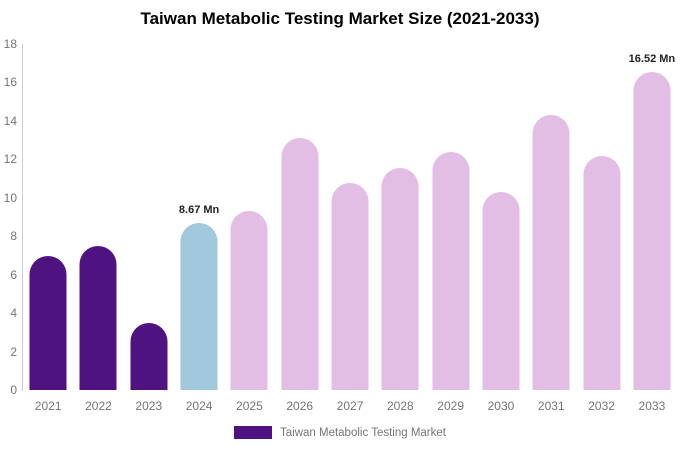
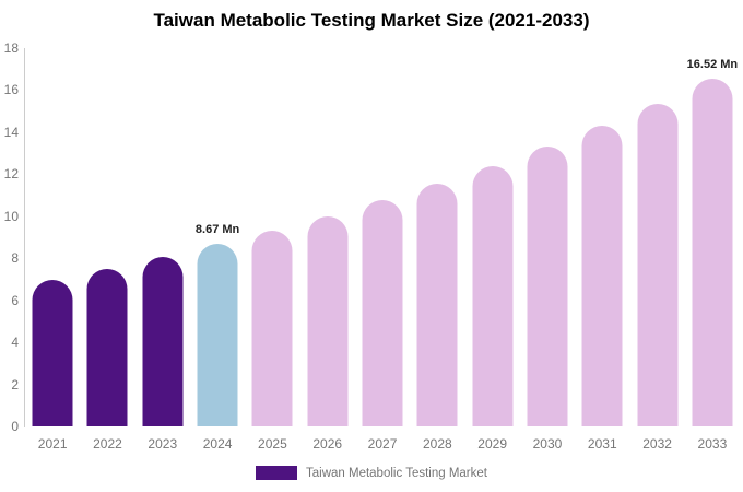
2023: 3.5 -> 8.1
2026: 13.1 -> 10.0
2030: 10.3 -> 13.3
2032: 12.2 -> 15.4
